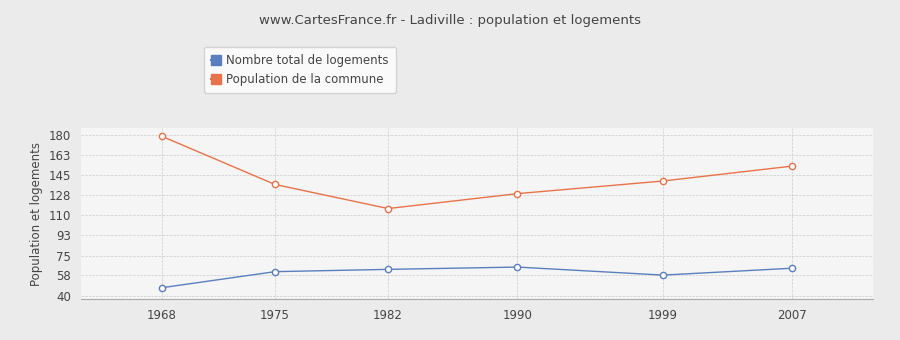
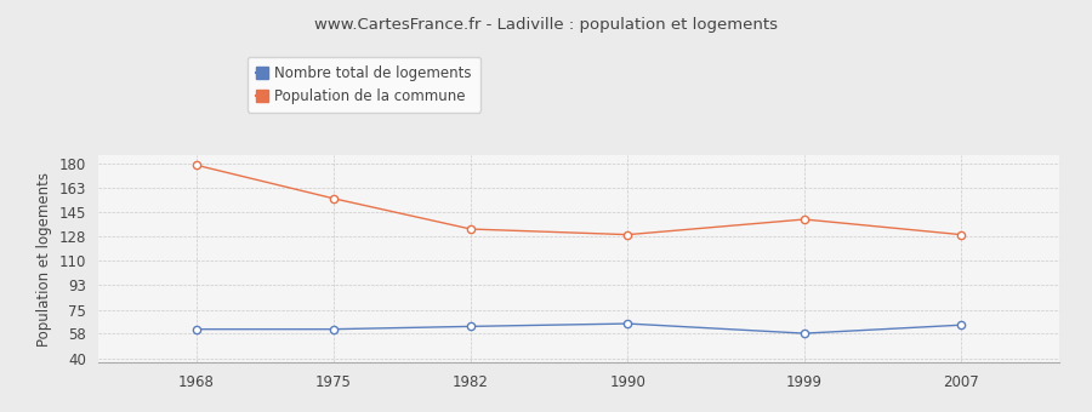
Nombre total de logements/1968: 47 -> 61
Population de la commune/1975: 137 -> 155
Population de la commune/1982: 116 -> 133
Population de la commune/2007: 153 -> 129
